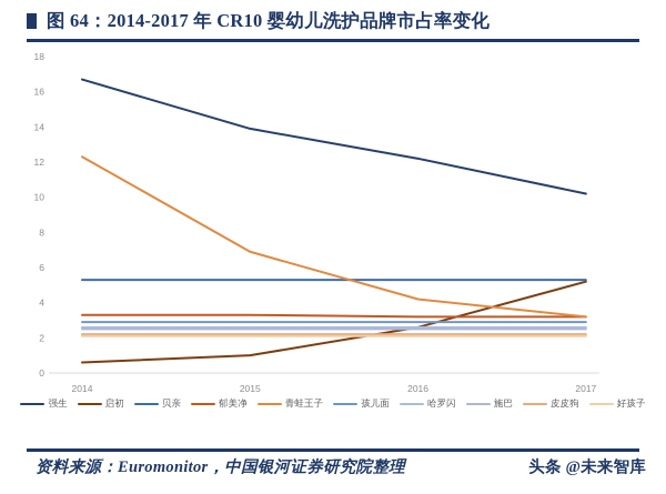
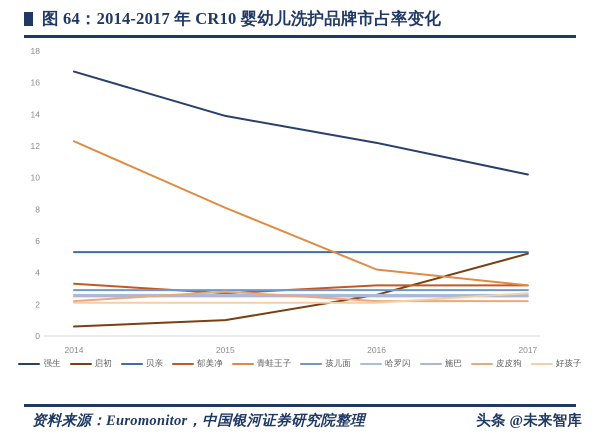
郁美净/2015: 3.3 -> 2.7
青蛙王子/2015: 6.9 -> 8.1
皮皮狗/2015: 2.2 -> 2.8
好孩子/2017: 2.1 -> 2.7
